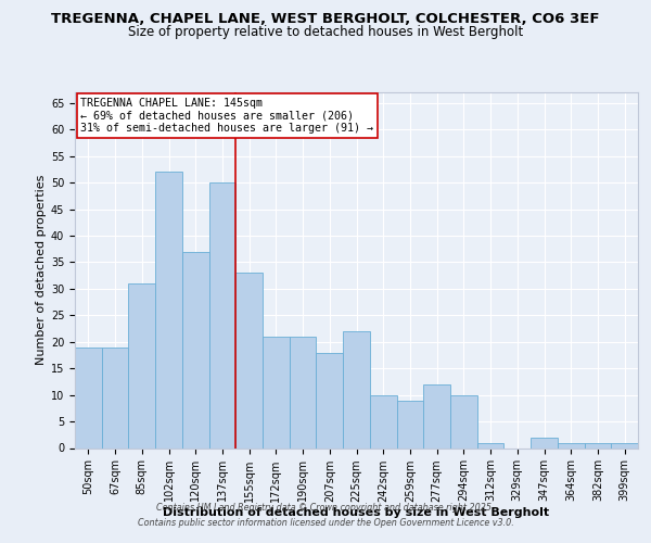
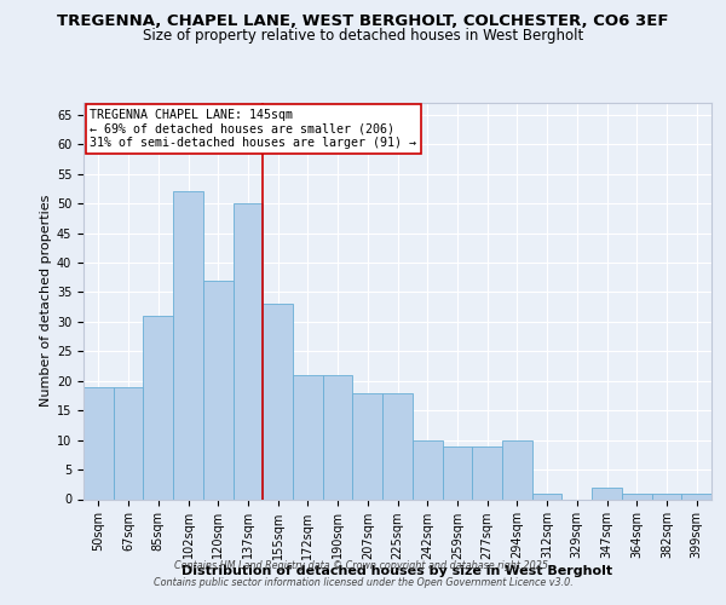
225sqm: 22 -> 18
277sqm: 12 -> 9
